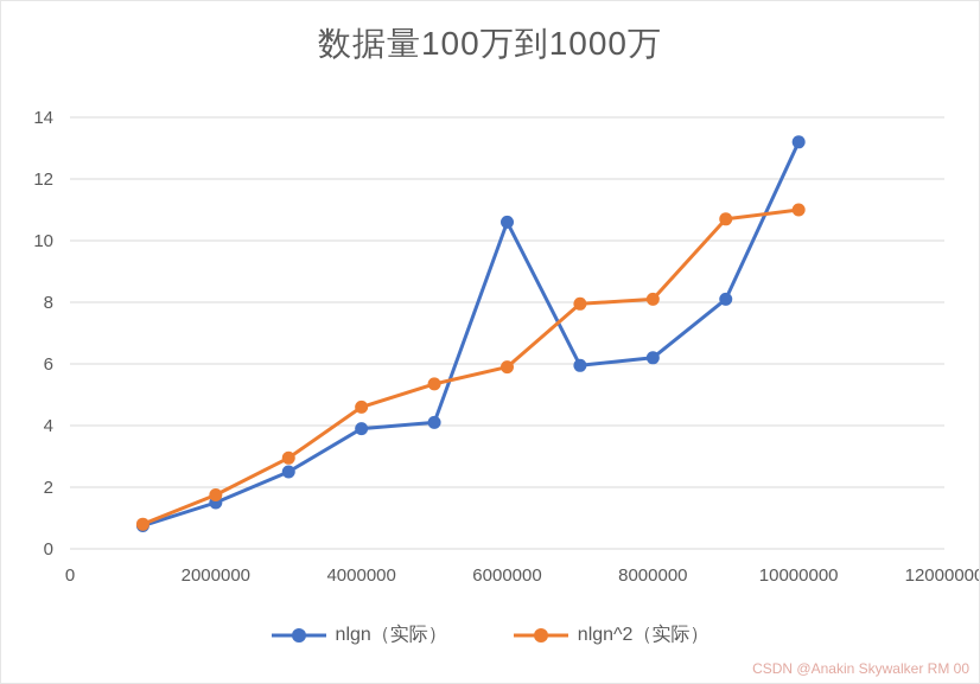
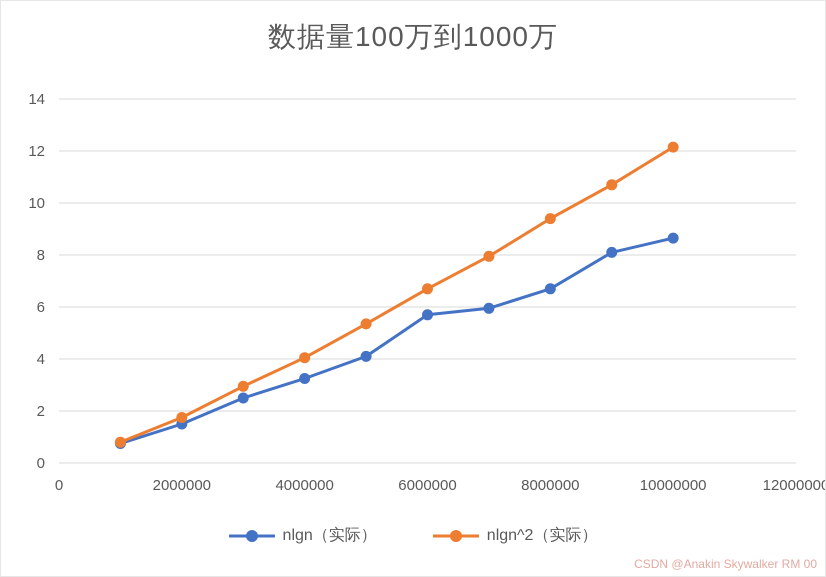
nlgn（实际）/4000000: 3.9 -> 3.2
nlgn^2（实际）/4000000: 4.6 -> 4.0
nlgn（实际）/6000000: 10.6 -> 5.7
nlgn^2（实际）/6000000: 5.9 -> 6.7
nlgn（实际）/8000000: 6.2 -> 6.7
nlgn^2（实际）/8000000: 8.1 -> 9.4
nlgn（实际）/10000000: 13.2 -> 8.7
nlgn^2（实际）/10000000: 11.0 -> 12.2
